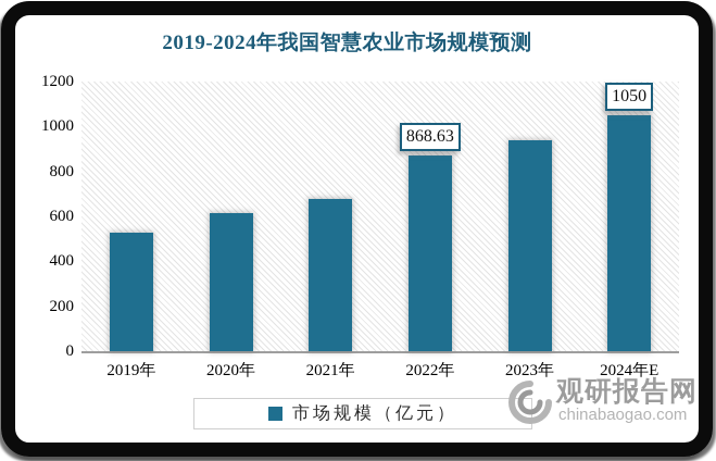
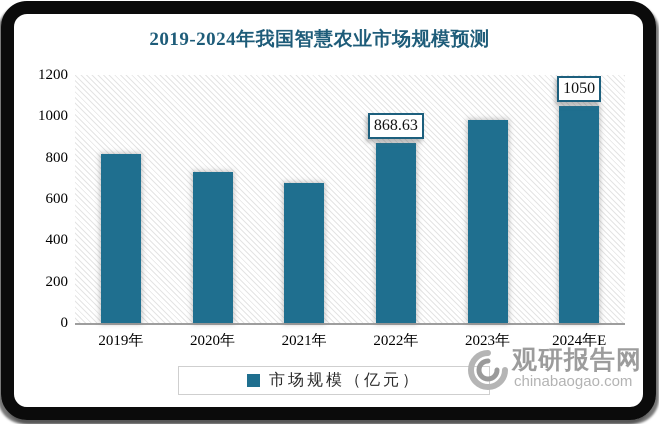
2019年: 520 -> 820
2020年: 620 -> 730
2023年: 940 -> 980
